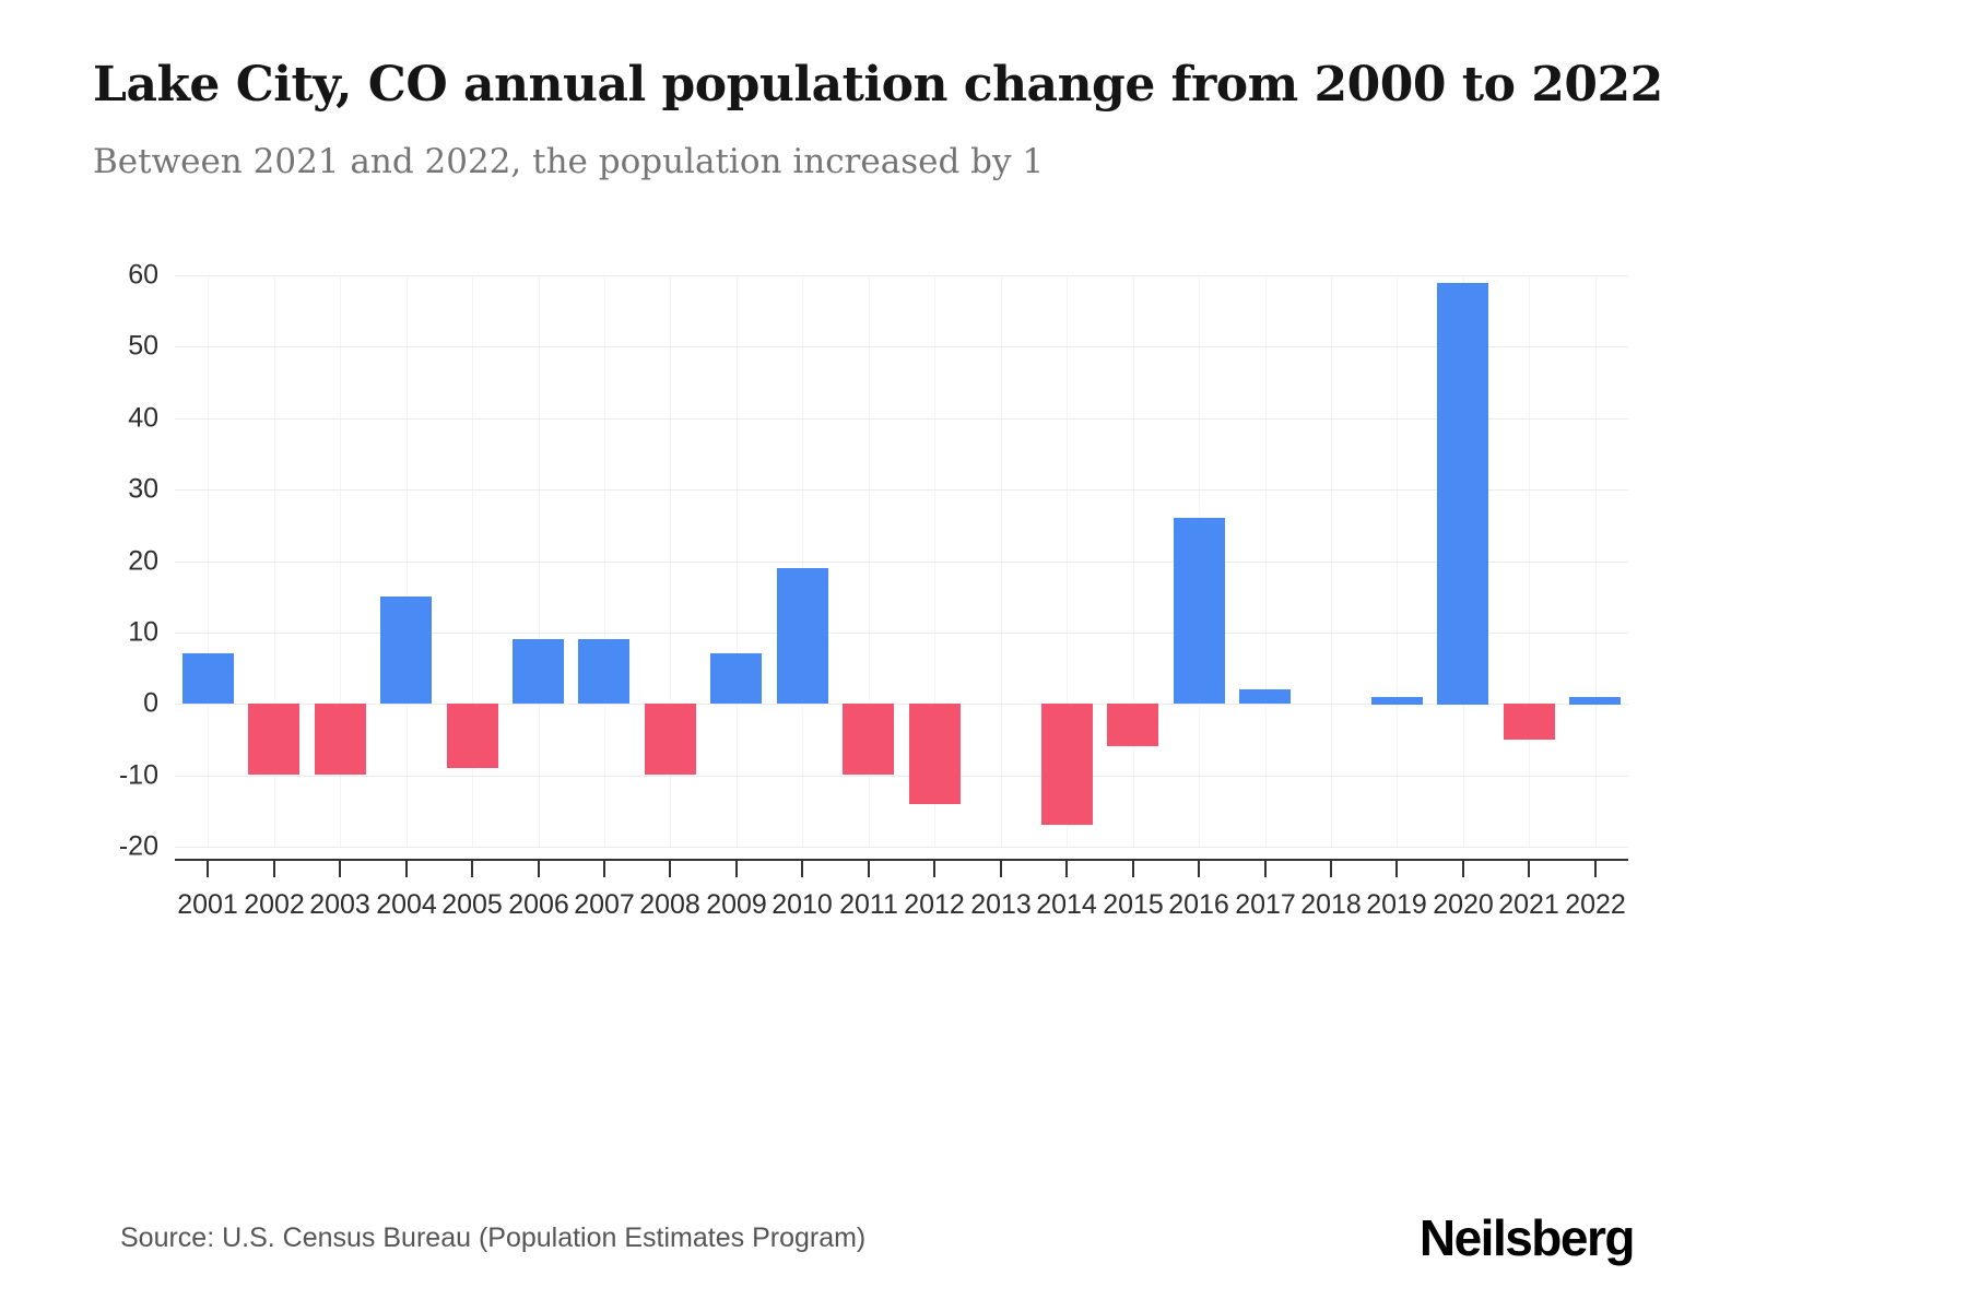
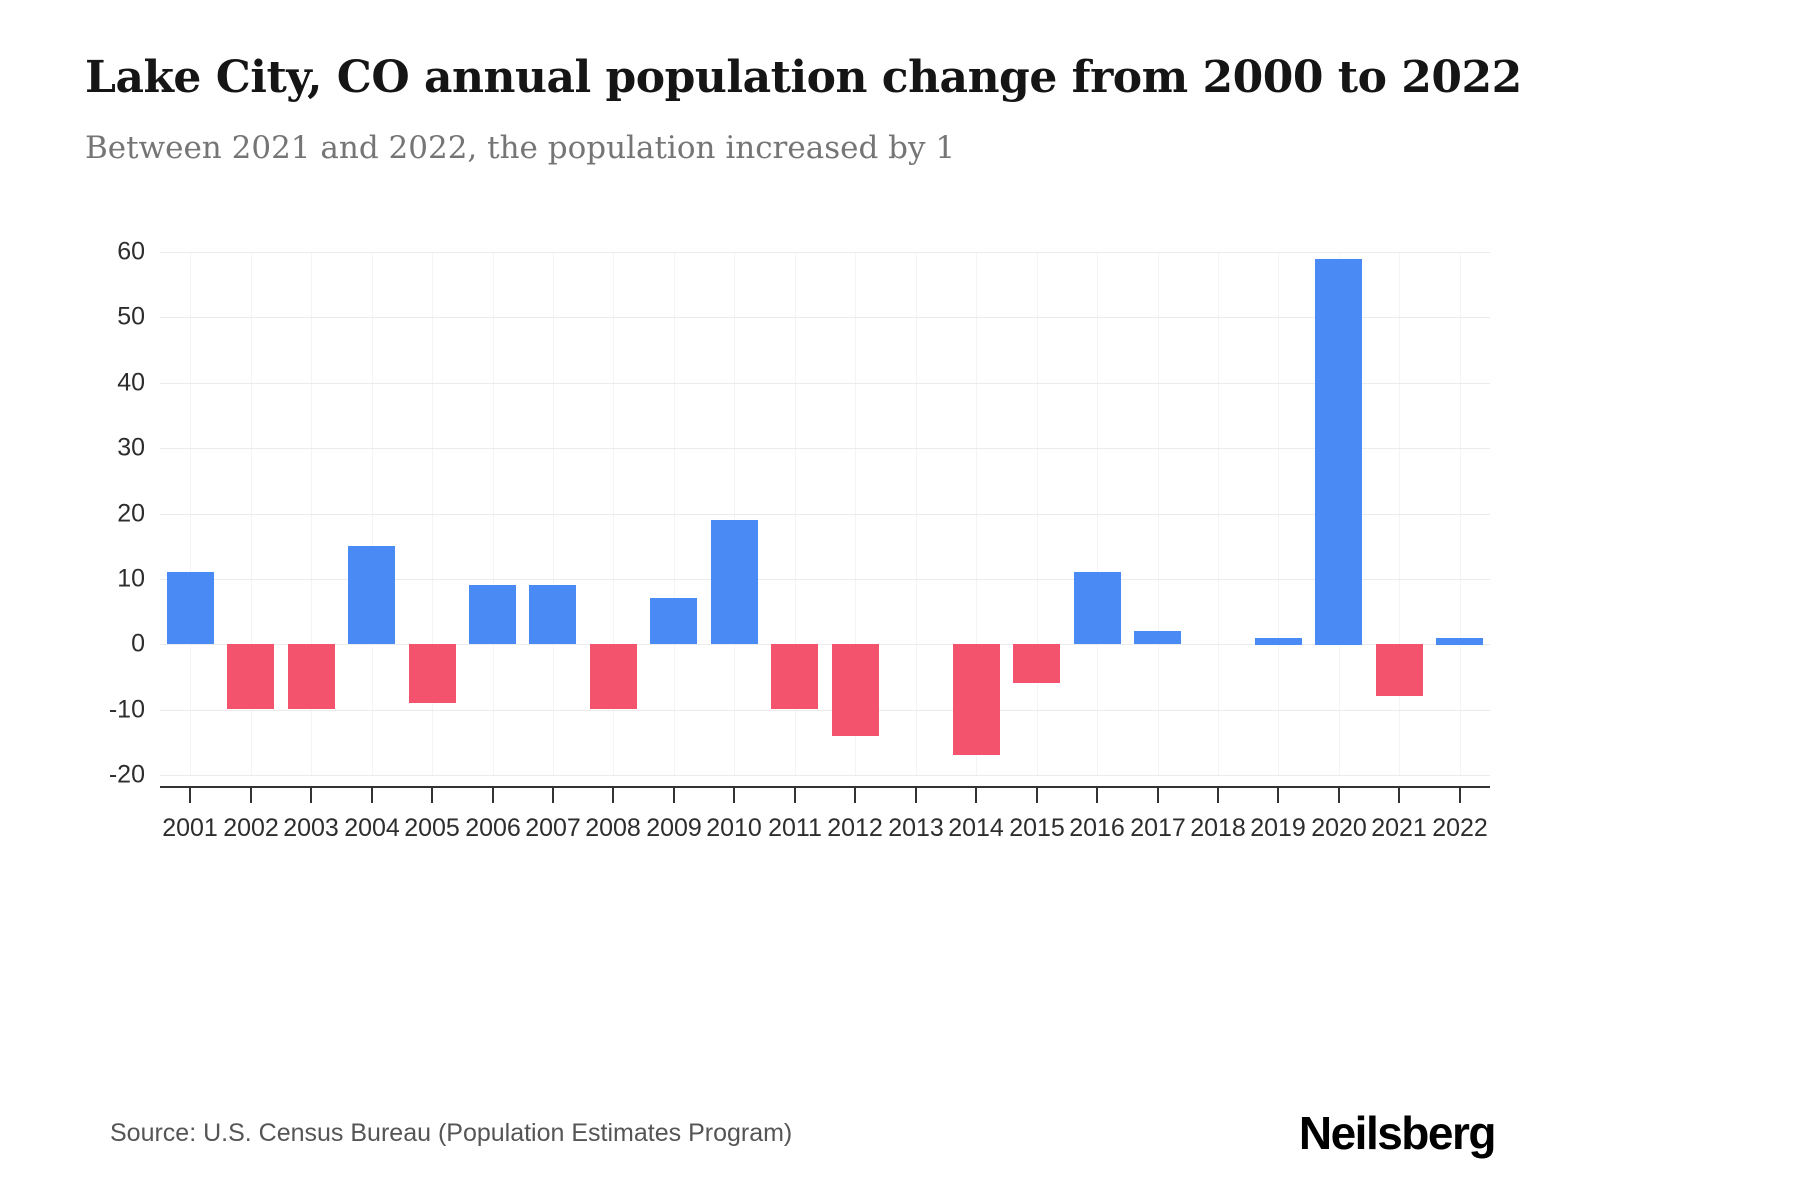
2001: 7 -> 11
2016: 26 -> 11
2021: -5 -> -8
